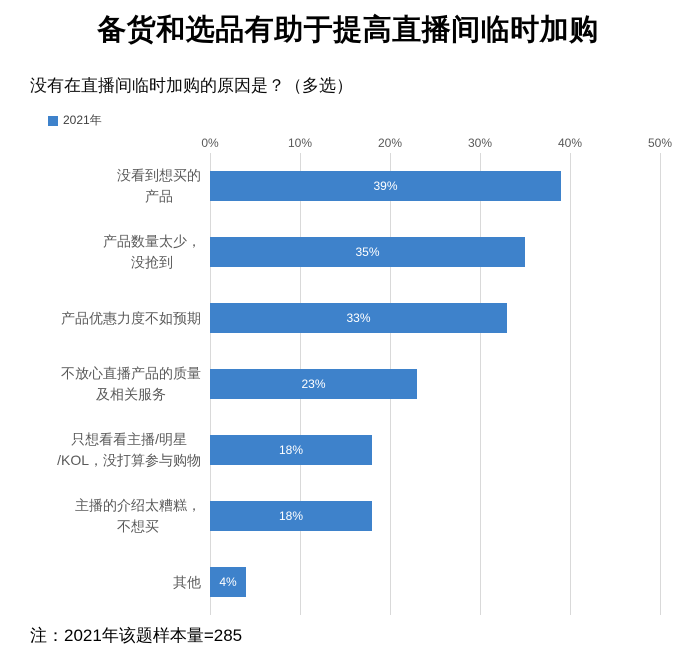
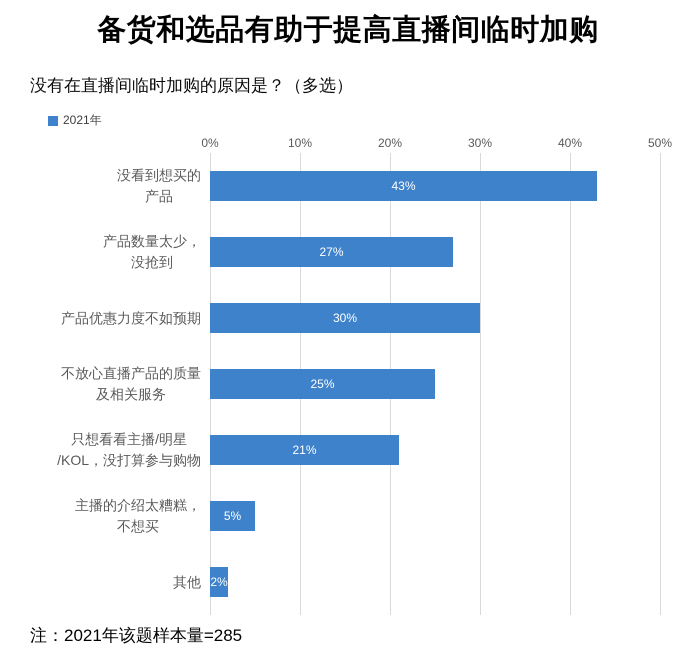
没看到想买的 产品: 39% -> 43%
产品数量太少， 没抢到: 35% -> 27%
产品优惠力度不如预期: 33% -> 30%
不放心直播产品的质量 及相关服务: 23% -> 25%
只想看看主播/明星 /KOL，没打算参与购物: 18% -> 21%
主播的介绍太糟糕， 不想买: 18% -> 5%
其他: 4% -> 2%
